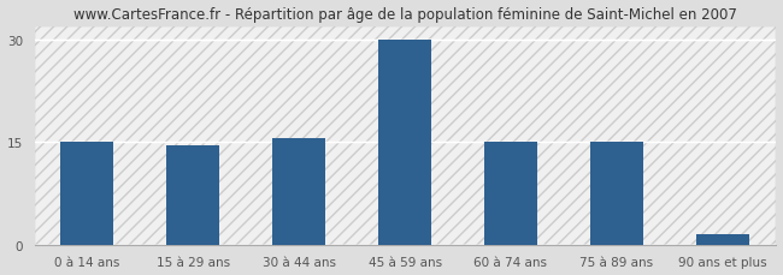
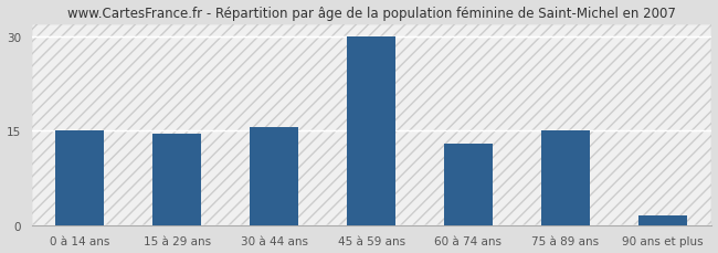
60 à 74 ans: 15.0 -> 13.0
